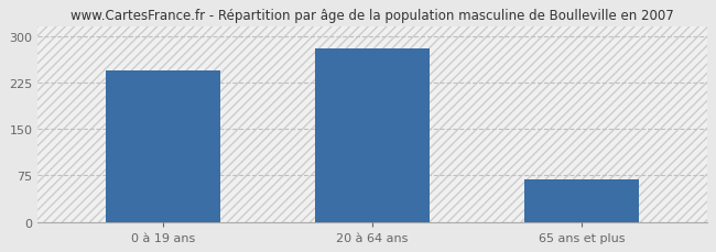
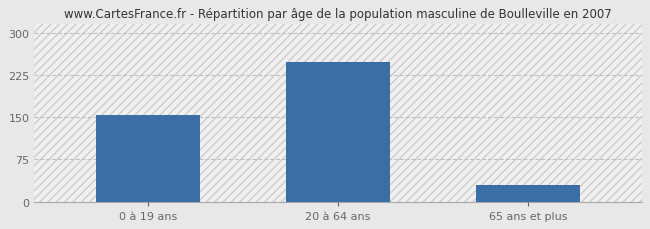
0 à 19 ans: 244 -> 153
20 à 64 ans: 280 -> 248
65 ans et plus: 68 -> 30
